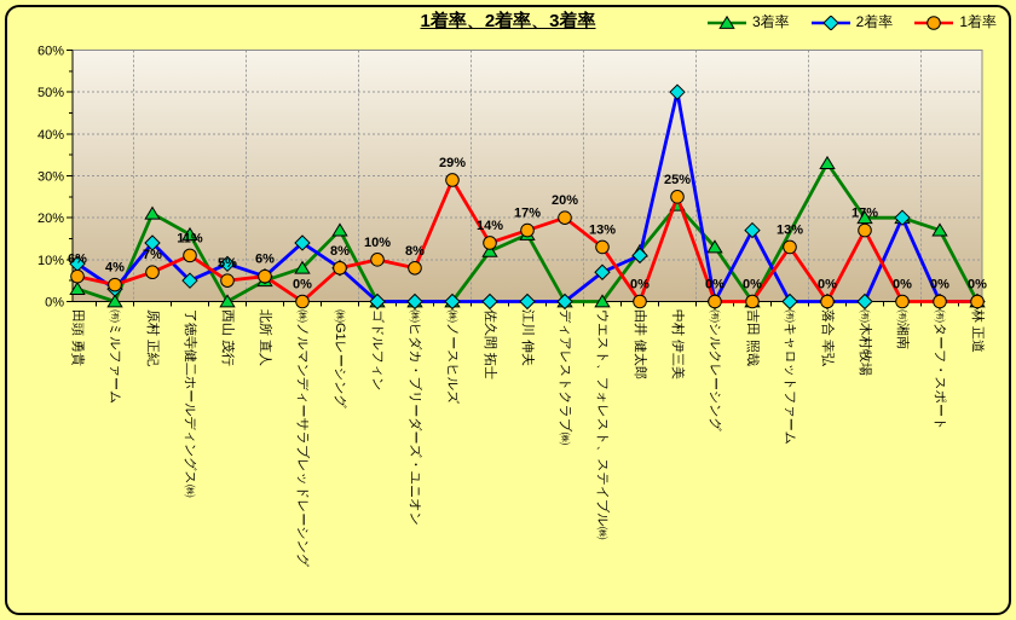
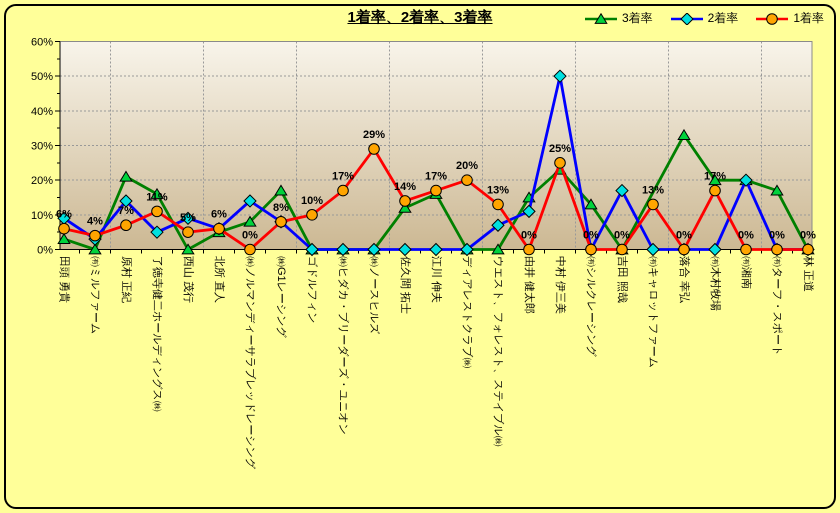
1着率/㈱ヒダカ・ブリーダーズ・ユニオン: 8% -> 17%
3着率/由井 健太郎: 12% -> 15%
